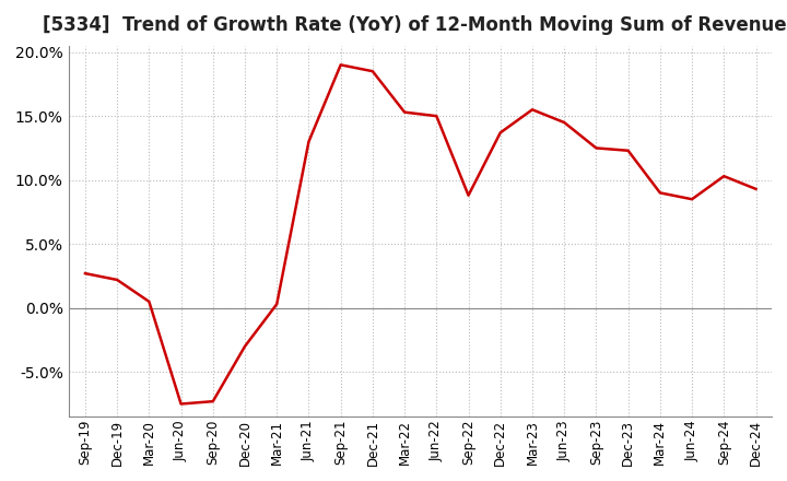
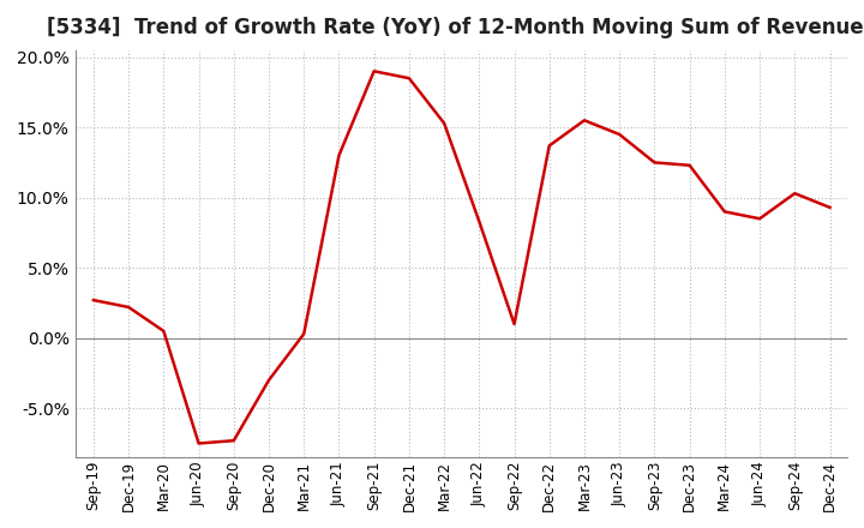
Jun-22: 15.0% -> 8.3%
Sep-22: 8.8% -> 1.0%
